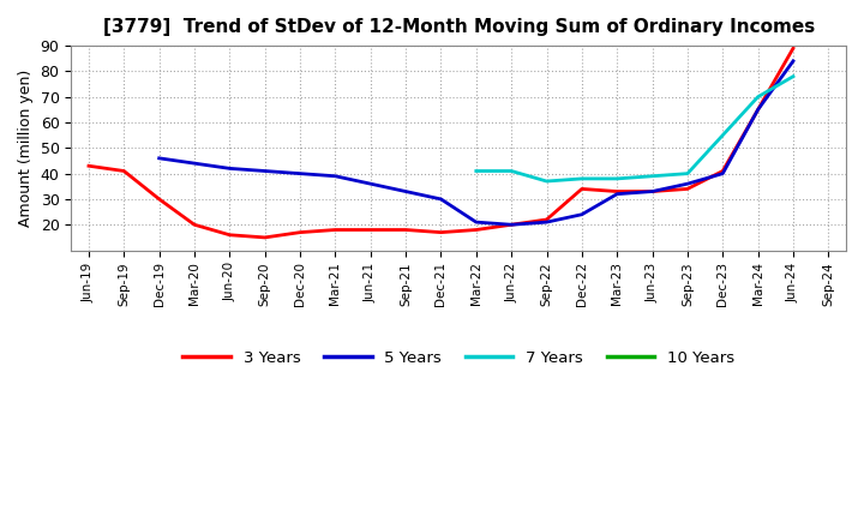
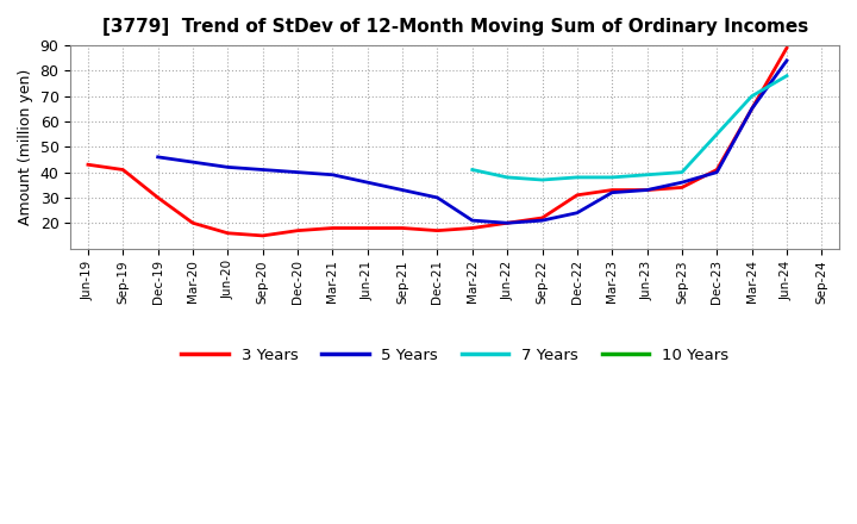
7 Years/Jun-22: 41 -> 38
3 Years/Dec-22: 34 -> 31
